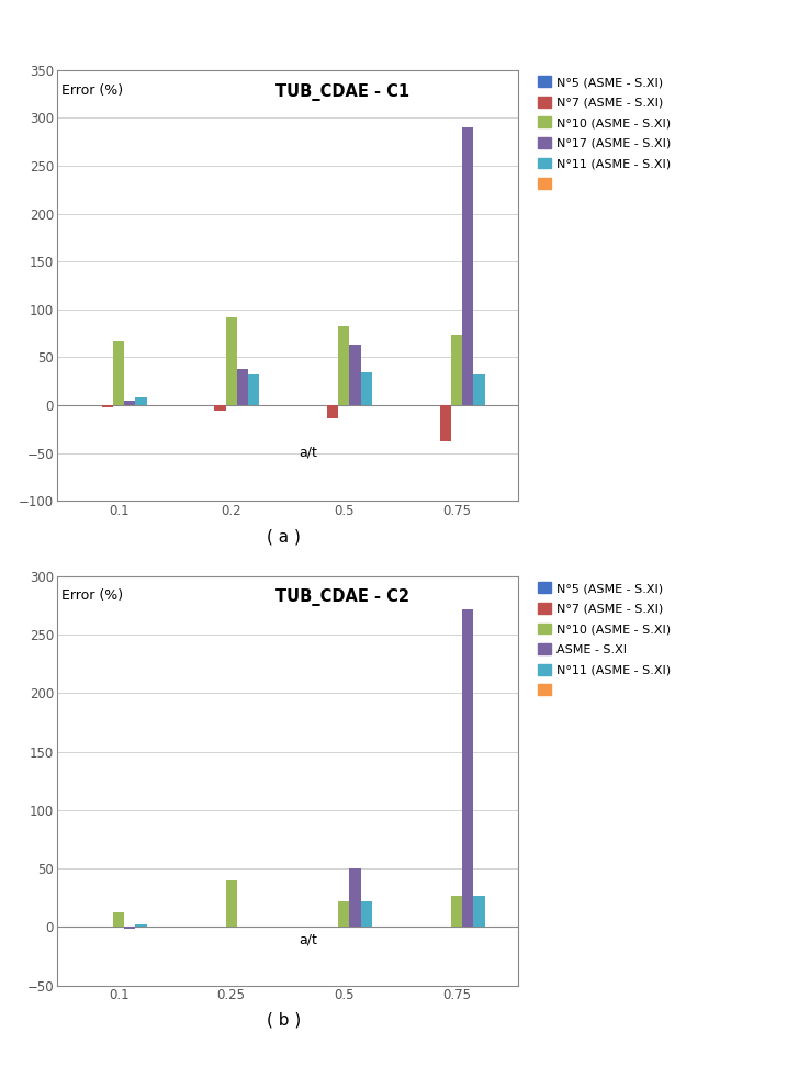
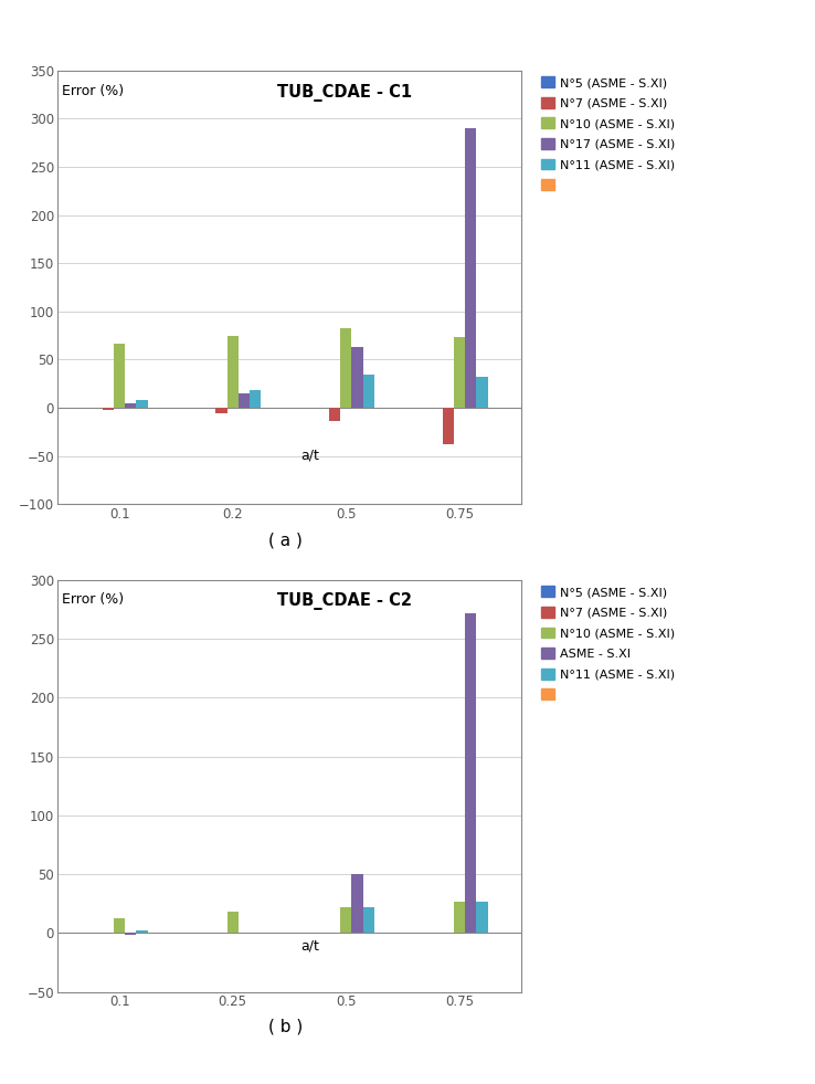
N°10 (ASME - S.XI)/0.2: 92 -> 74
N°17 (ASME - S.XI)/0.2: 38 -> 15
N°11 (ASME - S.XI)/0.2: 32 -> 18
N°10 (ASME - S.XI)/0.25: 40 -> 18
